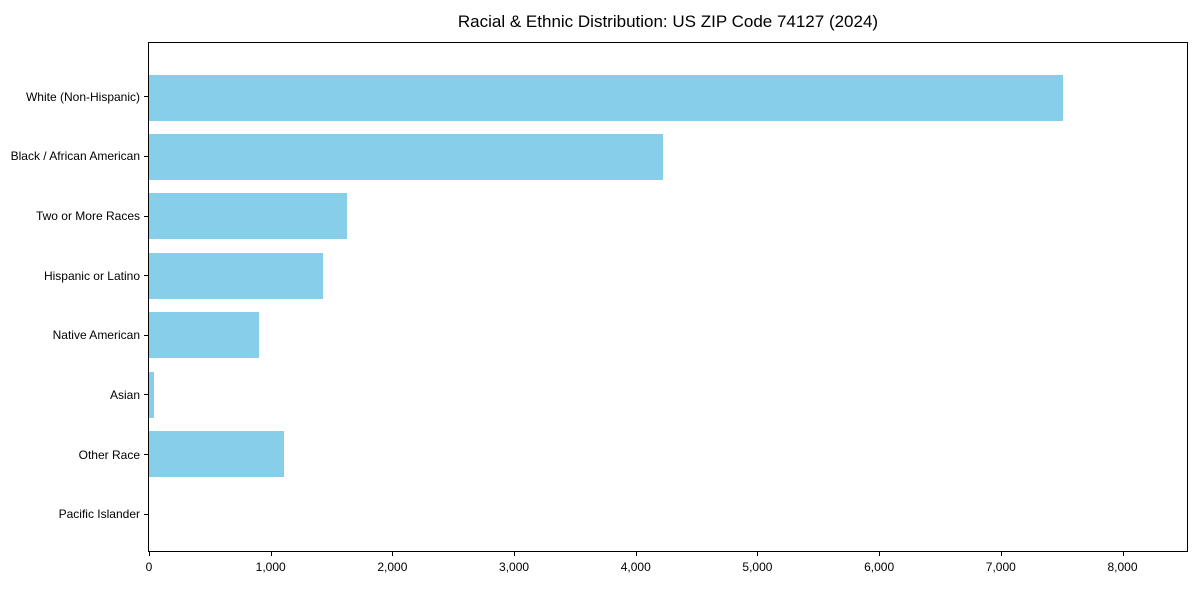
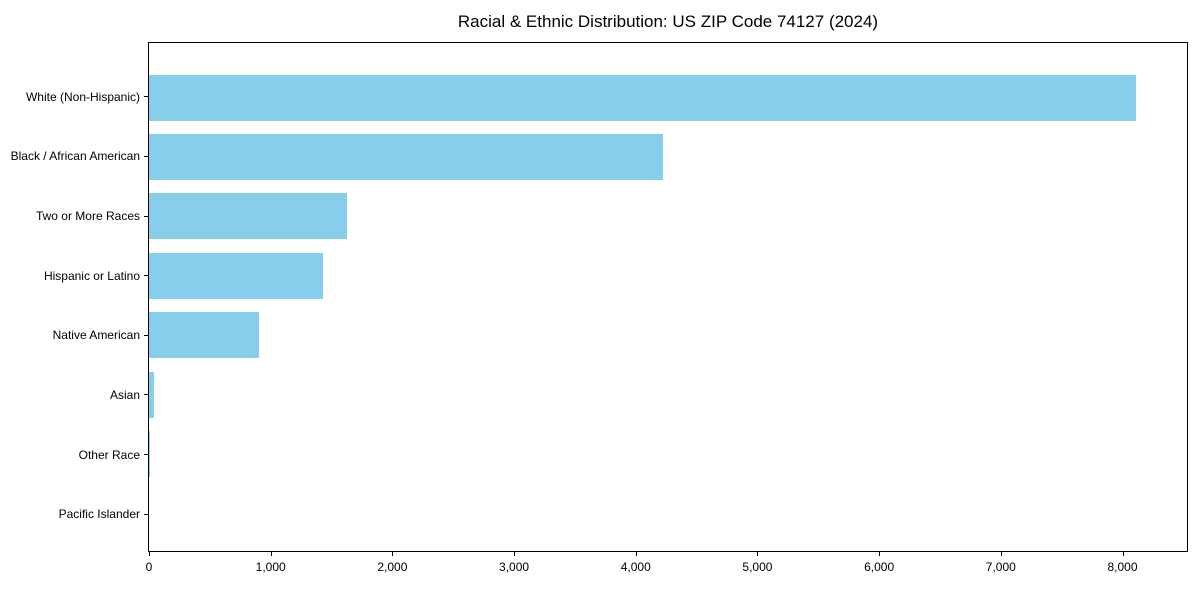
White (Non-Hispanic): 7510 -> 8110
Other Race: 1110 -> 10
